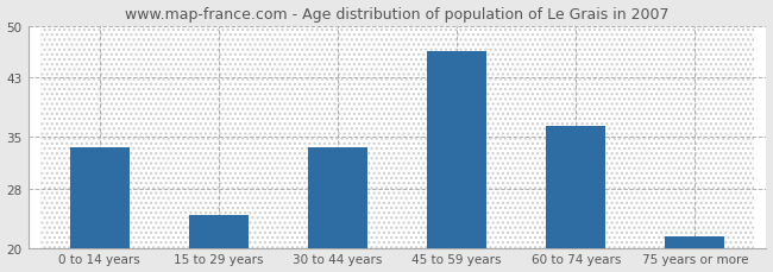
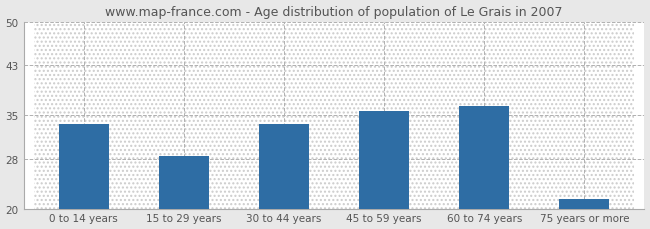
15 to 29 years: 24.5 -> 28.4
45 to 59 years: 46.5 -> 35.6
